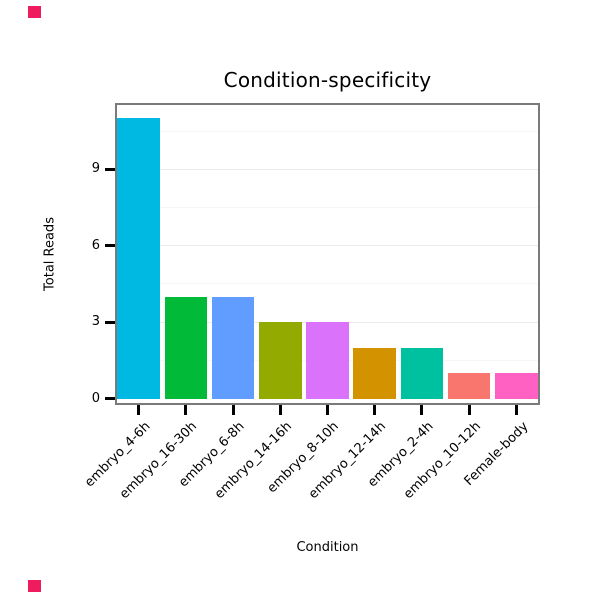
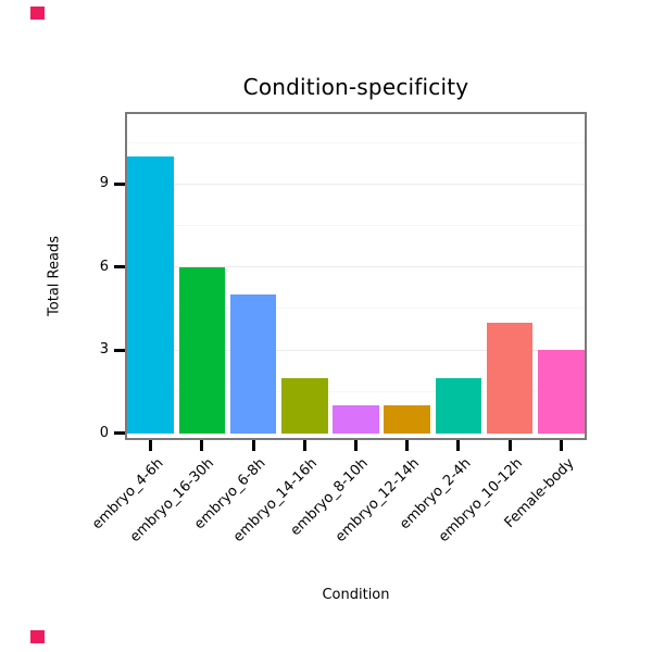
embryo_4-6h: 11 -> 10
embryo_16-30h: 4 -> 6
embryo_6-8h: 4 -> 5
embryo_14-16h: 3 -> 2
embryo_8-10h: 3 -> 1
embryo_12-14h: 2 -> 1
embryo_10-12h: 1 -> 4
Female-body: 1 -> 3
